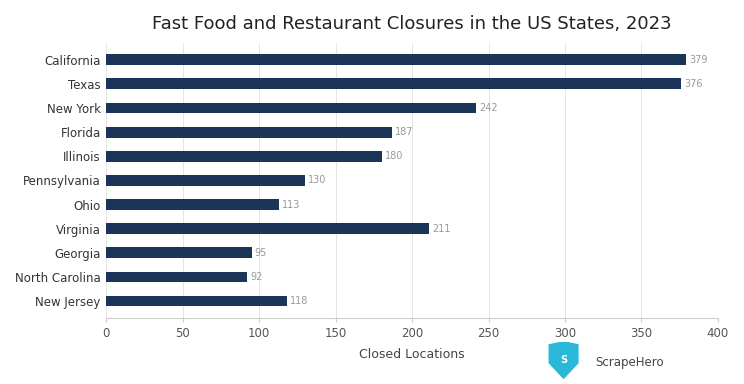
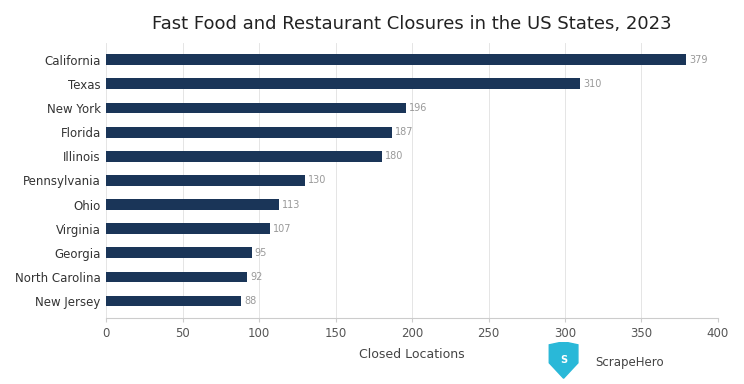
Texas: 376 -> 310
New York: 242 -> 196
Virginia: 211 -> 107
New Jersey: 118 -> 88
